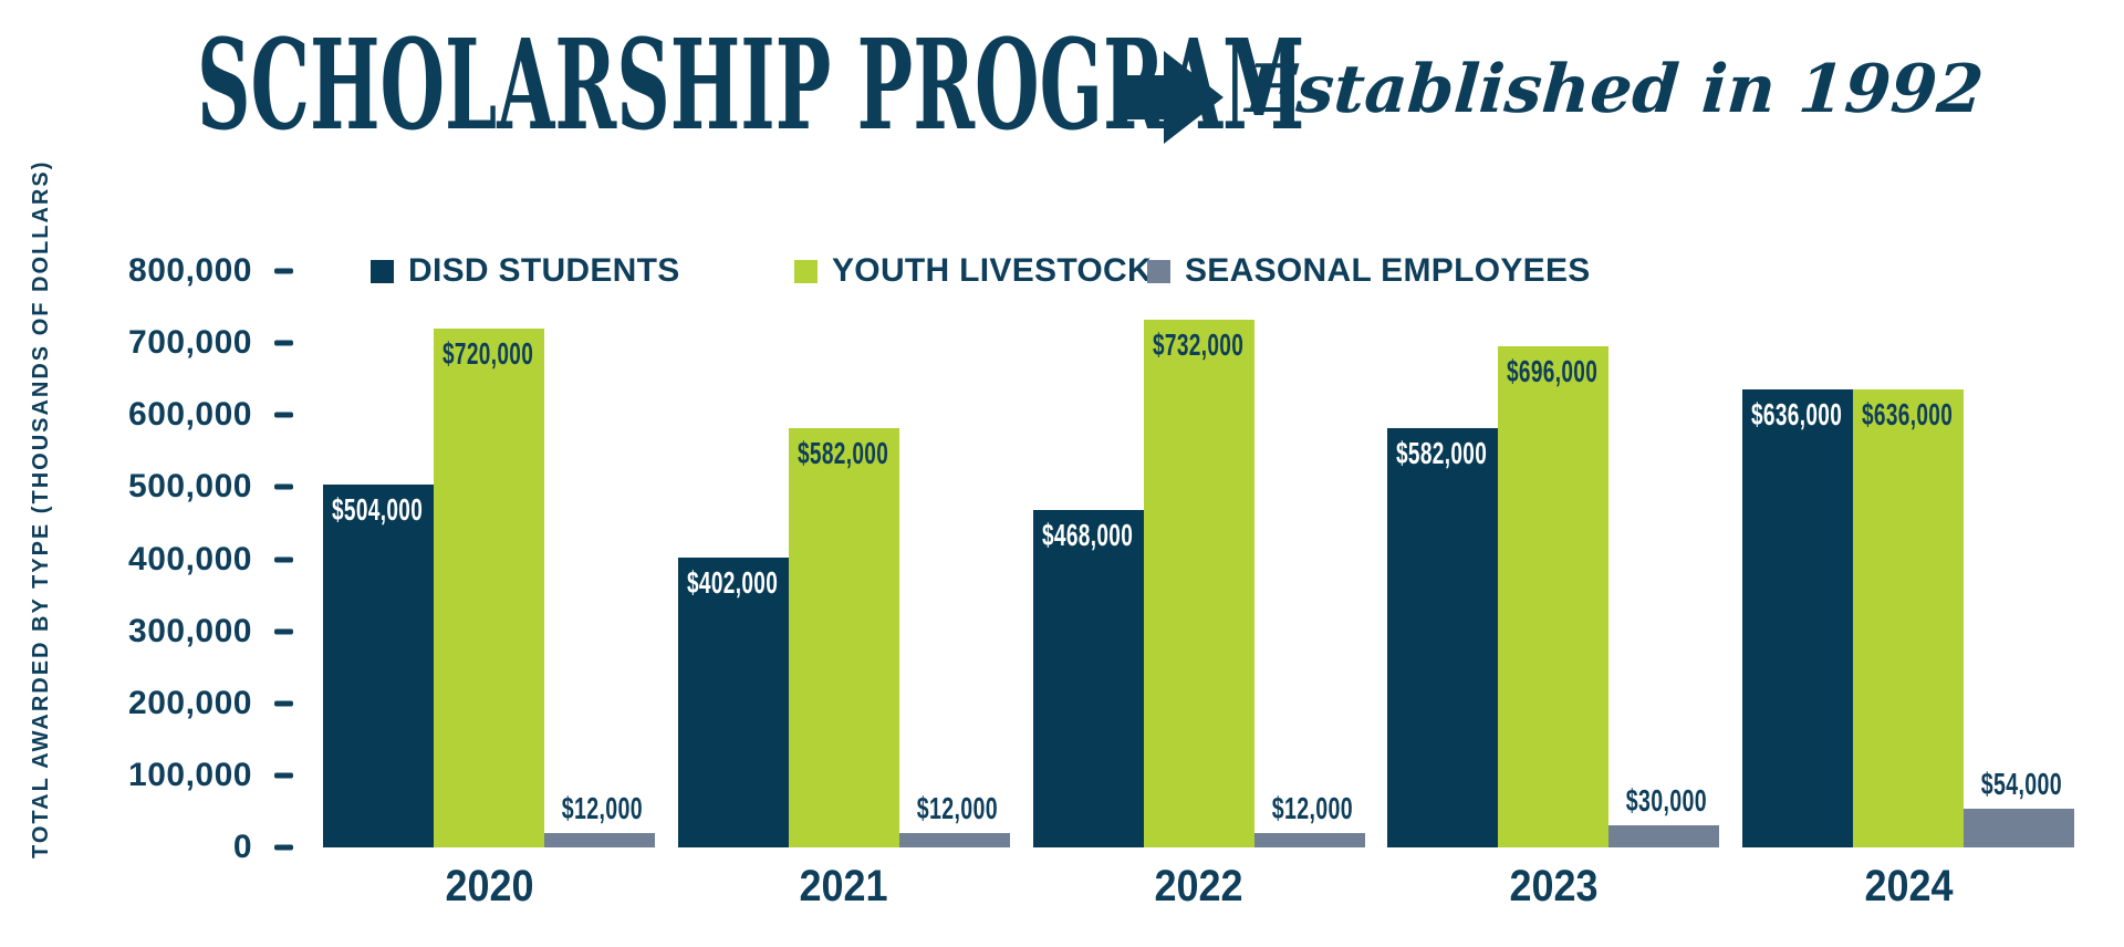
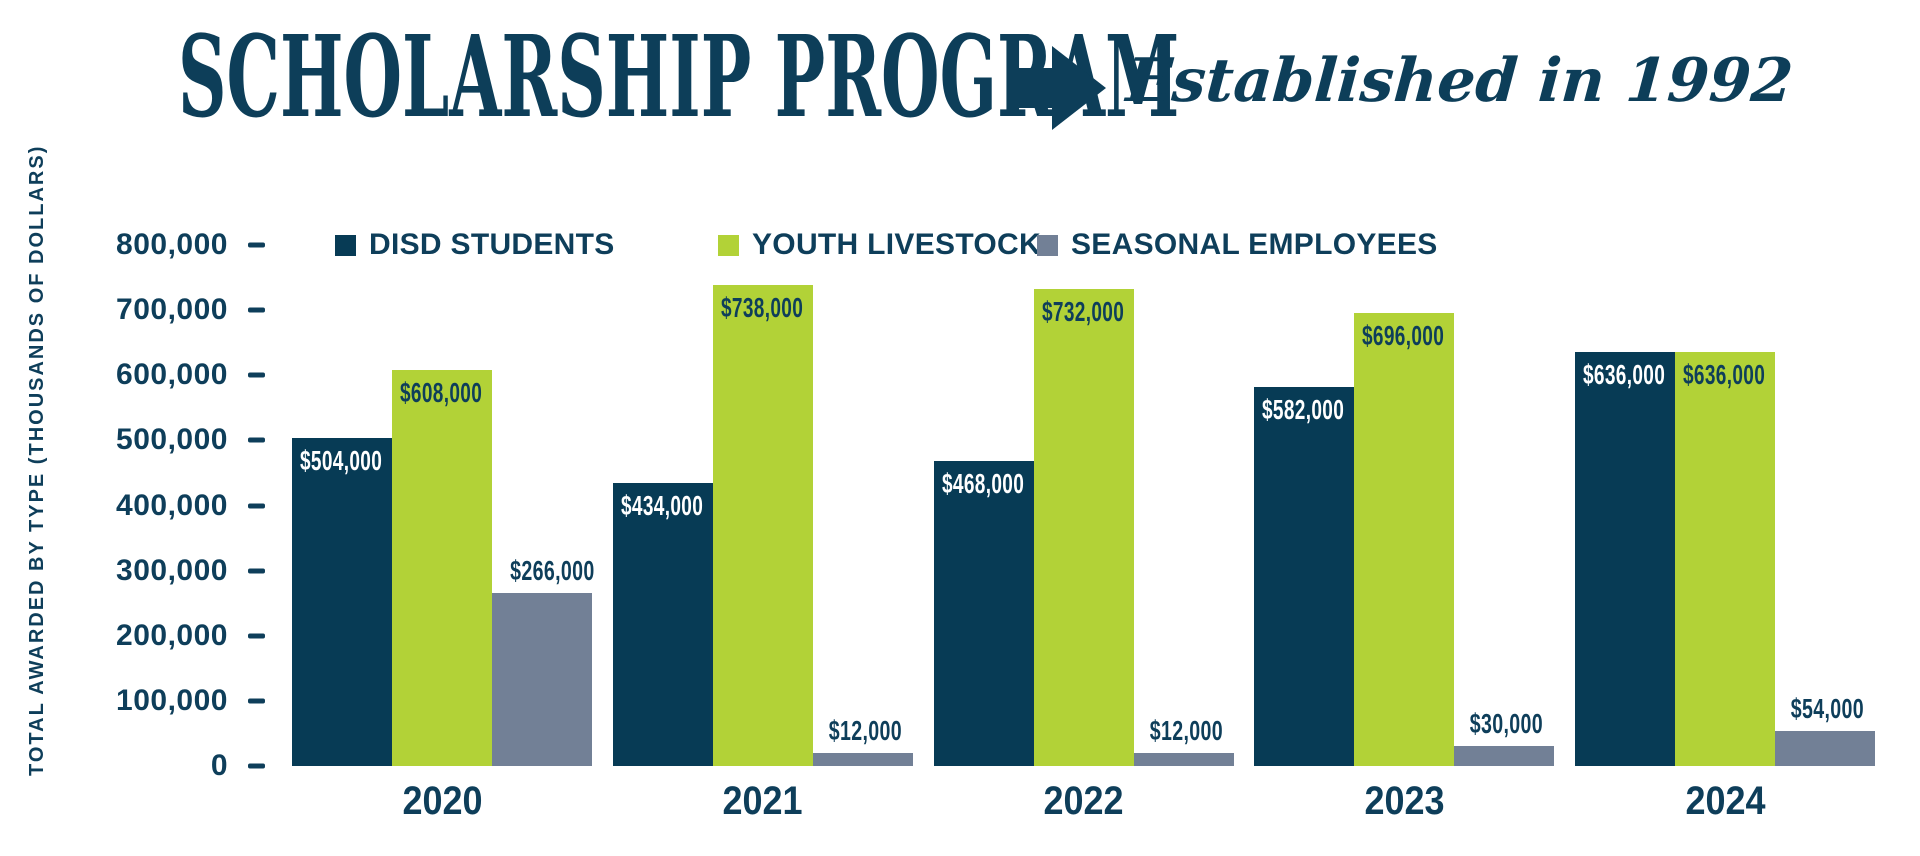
YOUTH LIVESTOCK/2020: $720,000 -> $608,000
SEASONAL EMPLOYEES/2020: $12,000 -> $266,000
DISD STUDENTS/2021: $402,000 -> $434,000
YOUTH LIVESTOCK/2021: $582,000 -> $738,000
